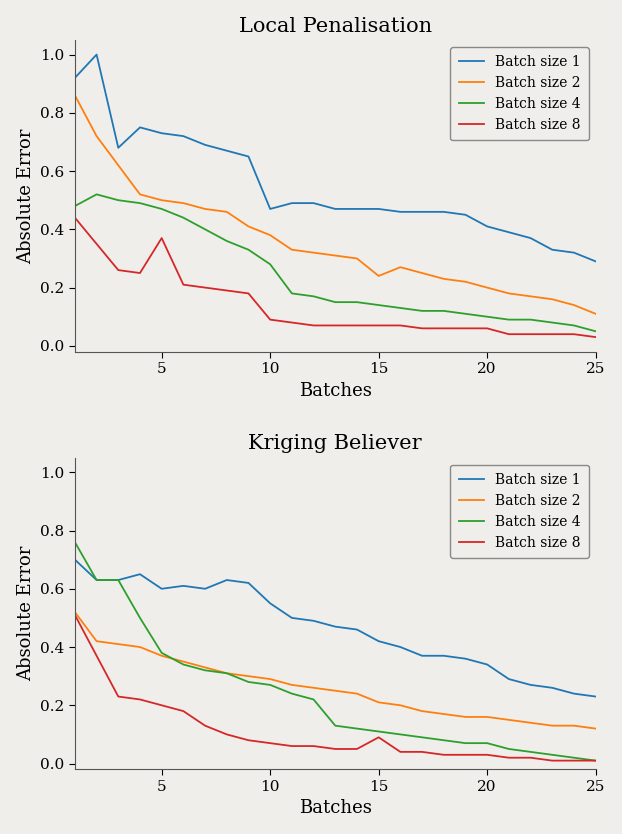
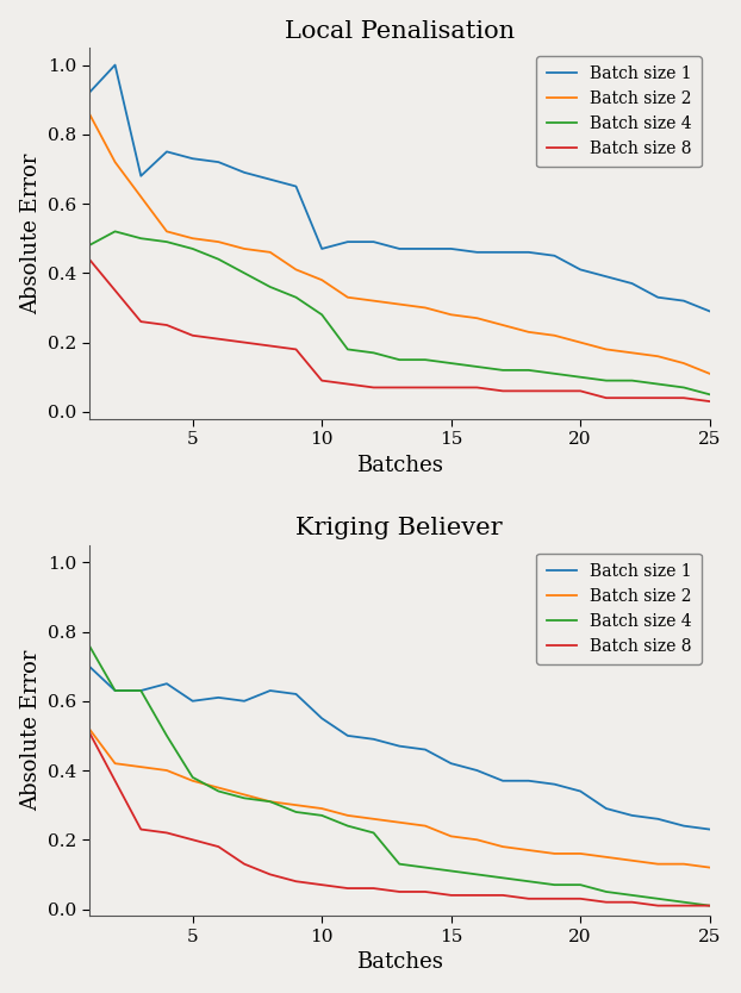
Local Penalisation/Batch size 8/5: 0.37 -> 0.22
Local Penalisation/Batch size 2/15: 0.24 -> 0.28
Kriging Believer/Batch size 8/15: 0.09 -> 0.04
